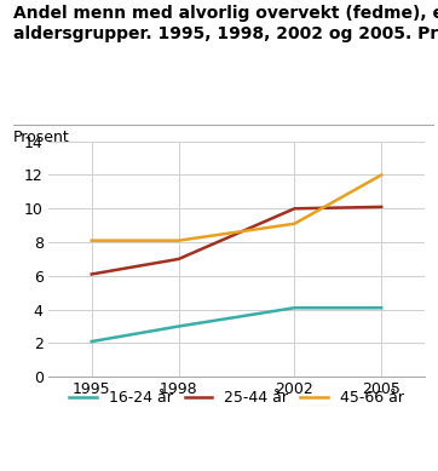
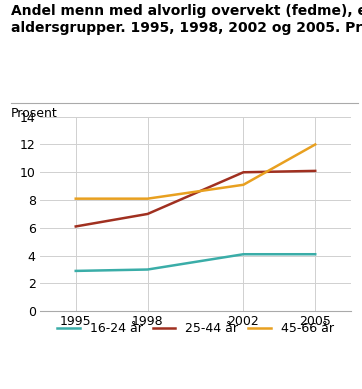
16-24 år/1995: 2.1 -> 2.9
